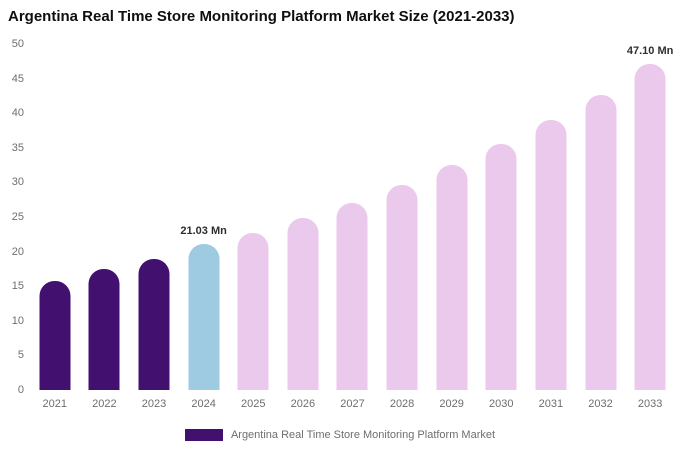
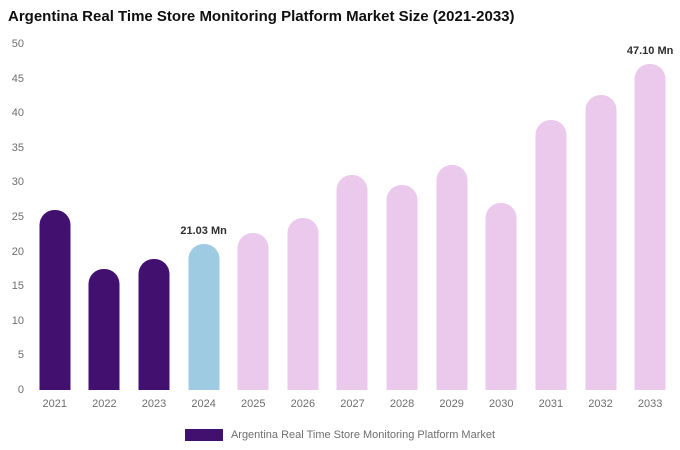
2021: 16 -> 26
2027: 27 -> 31
2030: 36 -> 27
